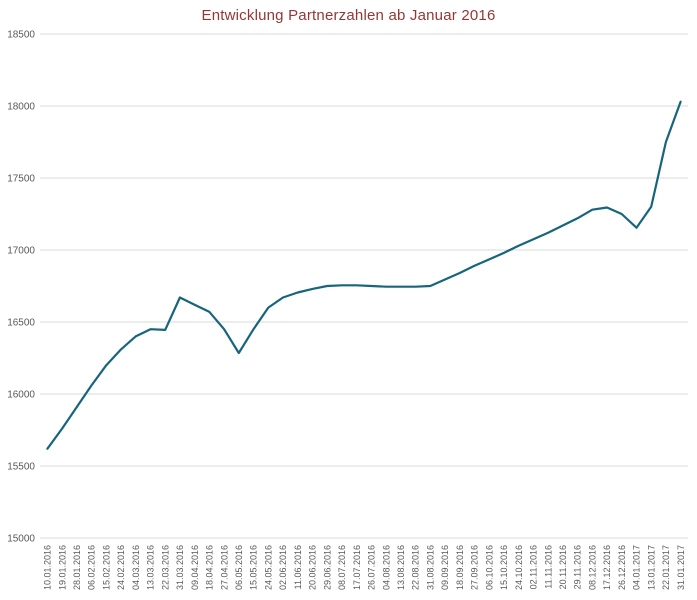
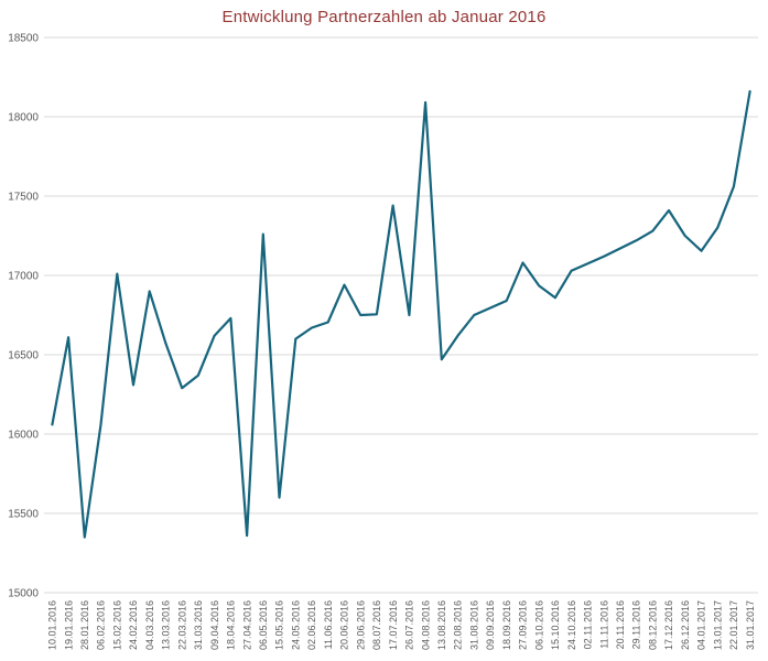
10.01.2016: 15620 -> 16060
19.01.2016: 15760 -> 16610
28.01.2016: 15910 -> 15350
15.02.2016: 16200 -> 17010
04.03.2016: 16400 -> 16900
13.03.2016: 16450 -> 16570
22.03.2016: 16440 -> 16290
31.03.2016: 16670 -> 16370
18.04.2016: 16570 -> 16730
27.04.2016: 16450 -> 15360
06.05.2016: 16280 -> 17260
15.05.2016: 16450 -> 15600
20.06.2016: 16730 -> 16940
17.07.2016: 16760 -> 17440
04.08.2016: 16740 -> 18090
13.08.2016: 16740 -> 16470
22.08.2016: 16740 -> 16620
27.09.2016: 16890 -> 17080
15.10.2016: 16980 -> 16860
17.12.2016: 17300 -> 17410
22.01.2017: 17750 -> 17560
31.01.2017: 18030 -> 18160
